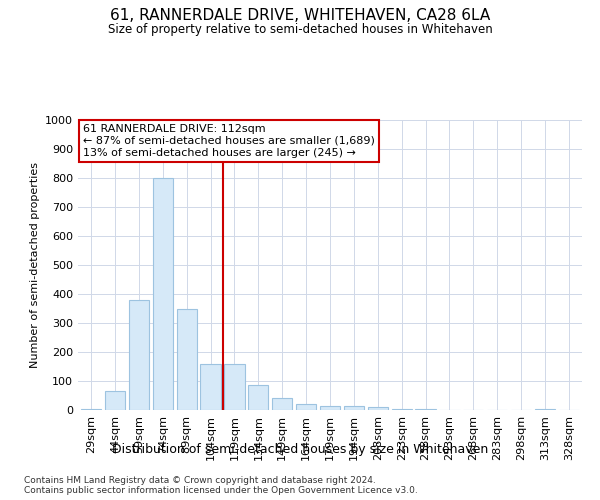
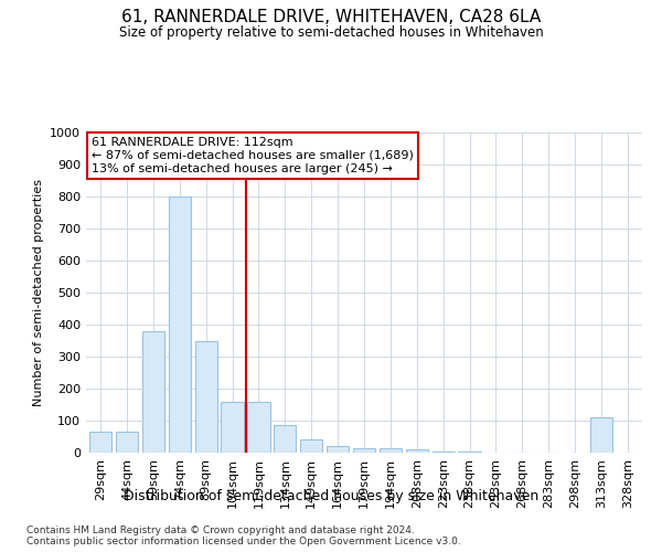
29sqm: 5 -> 65
313sqm: 5 -> 110
